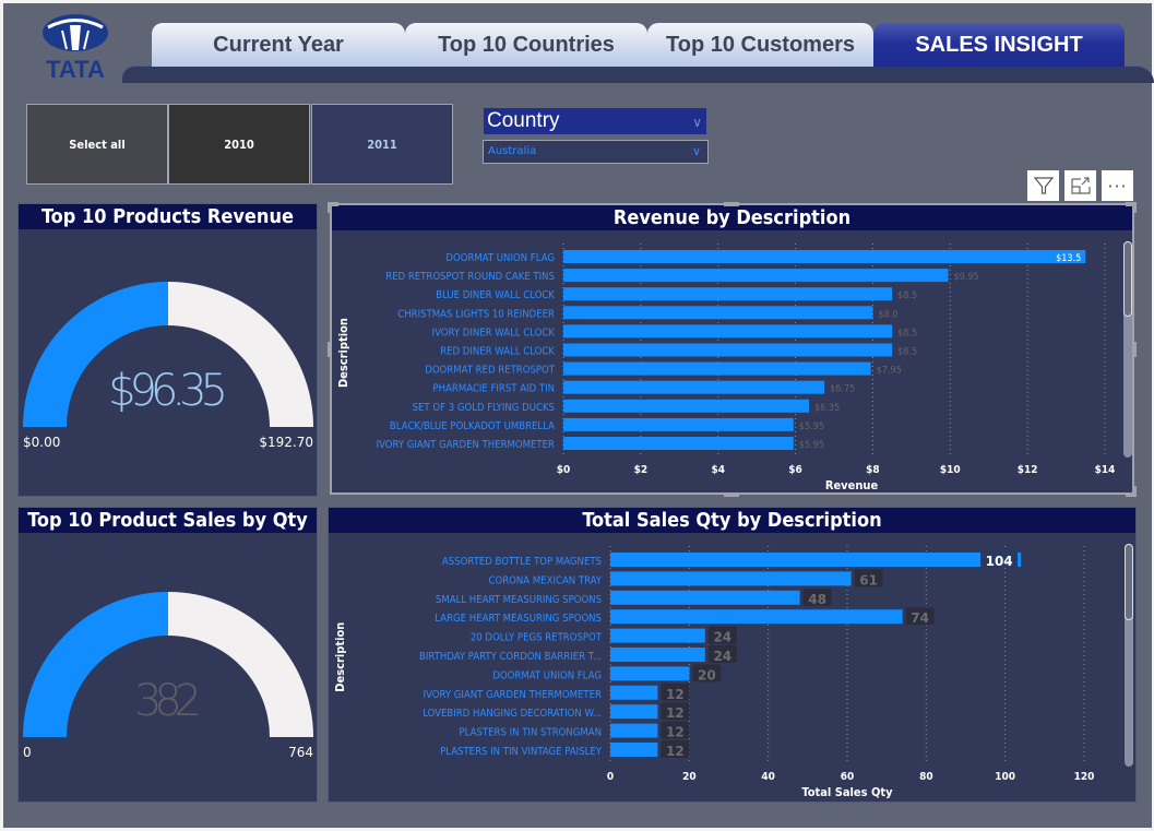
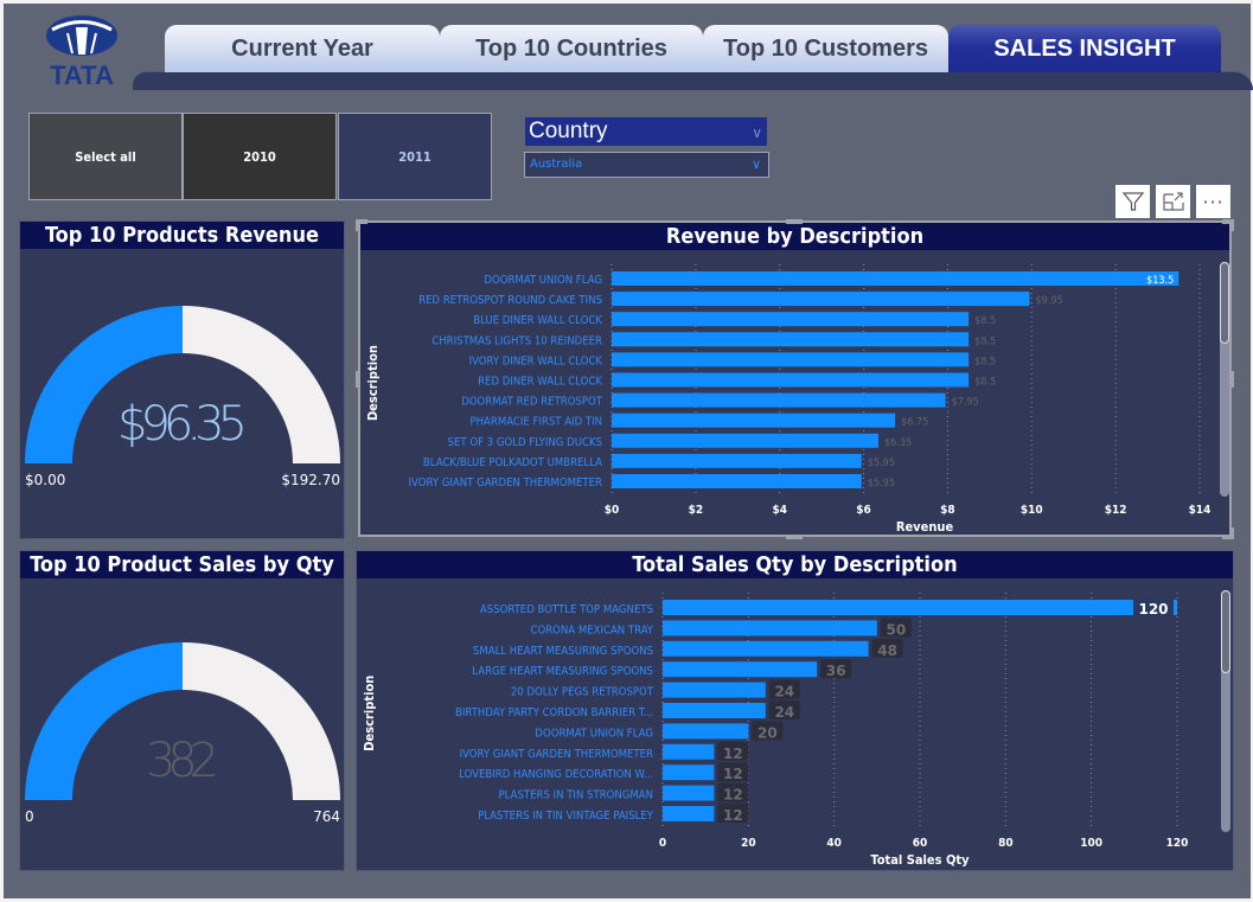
Revenue by Description/CHRISTMAS LIGHTS 10 REINDEER: $8.0 -> $8.5
Total Sales Qty by Description/ASSORTED BOTTLE TOP MAGNETS: 104 -> 120
Total Sales Qty by Description/CORONA MEXICAN TRAY: 61 -> 50
Total Sales Qty by Description/LARGE HEART MEASURING SPOONS: 74 -> 36
